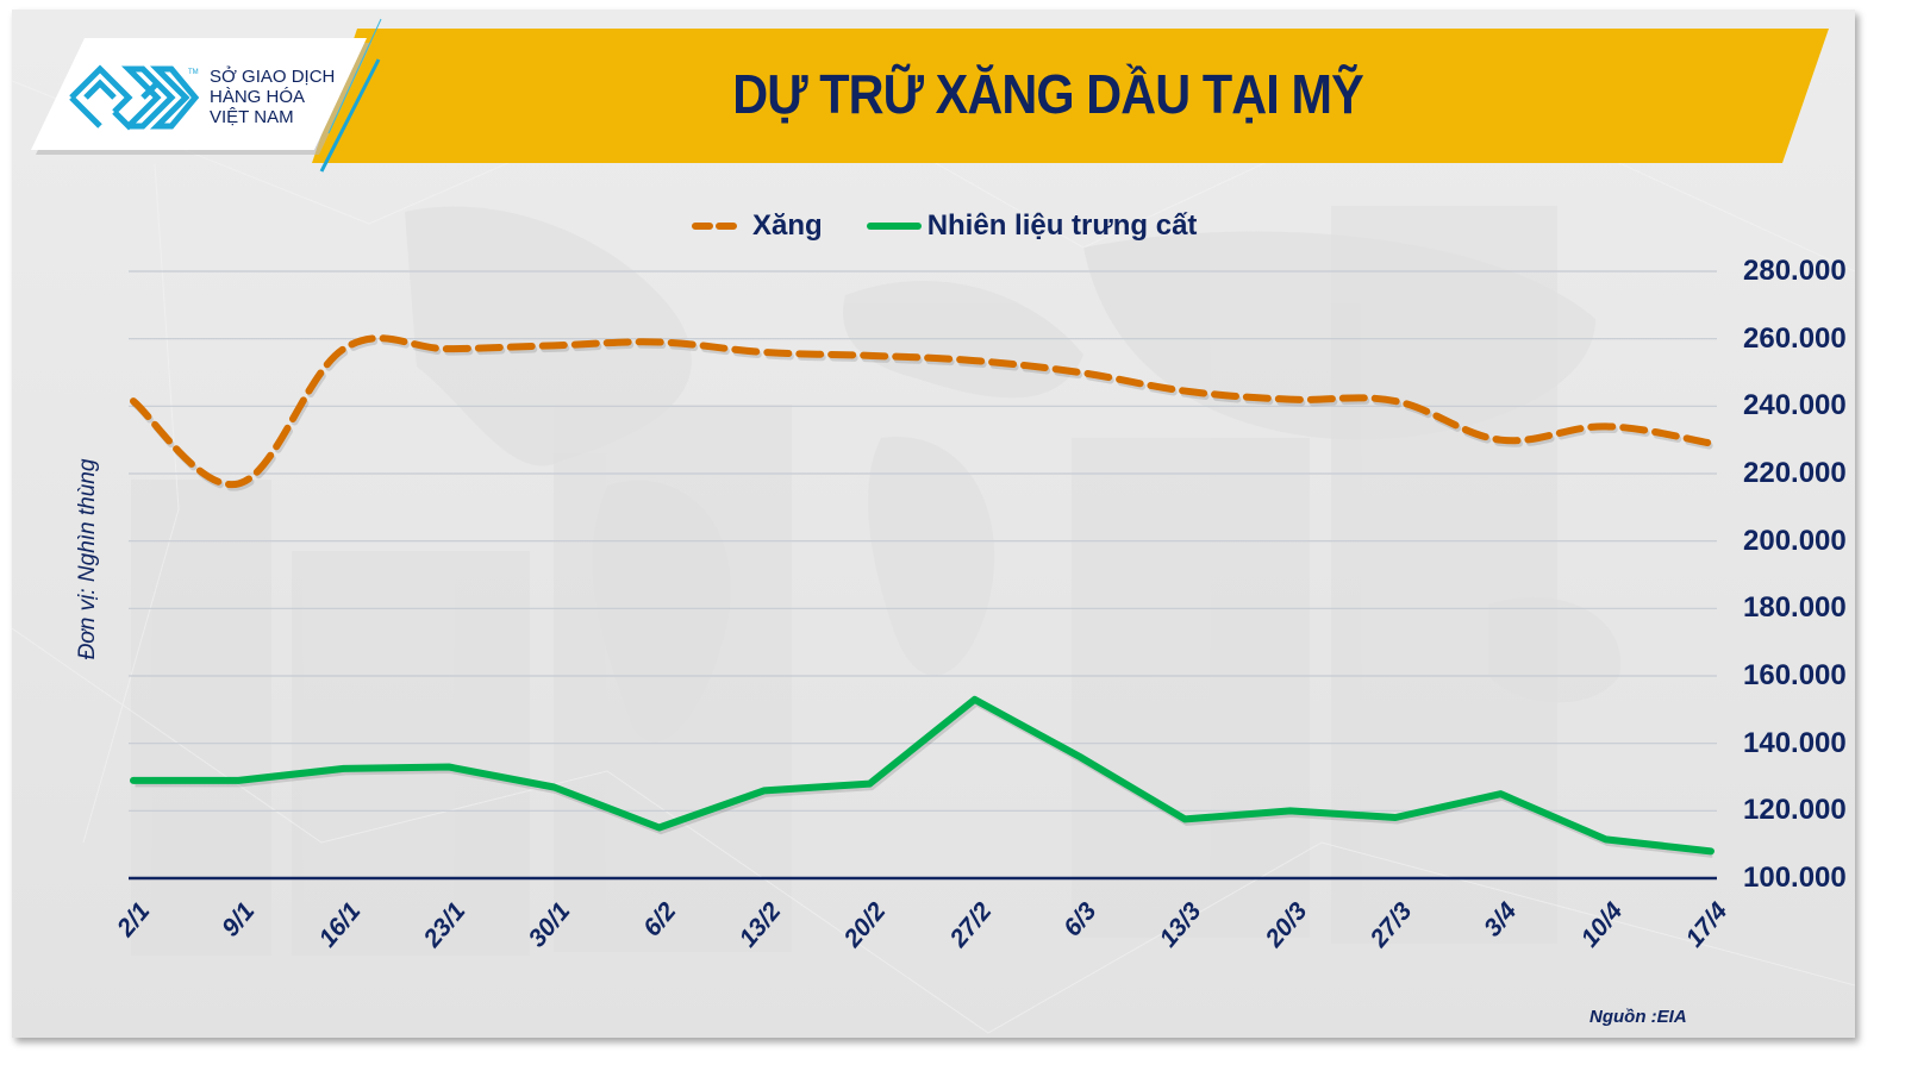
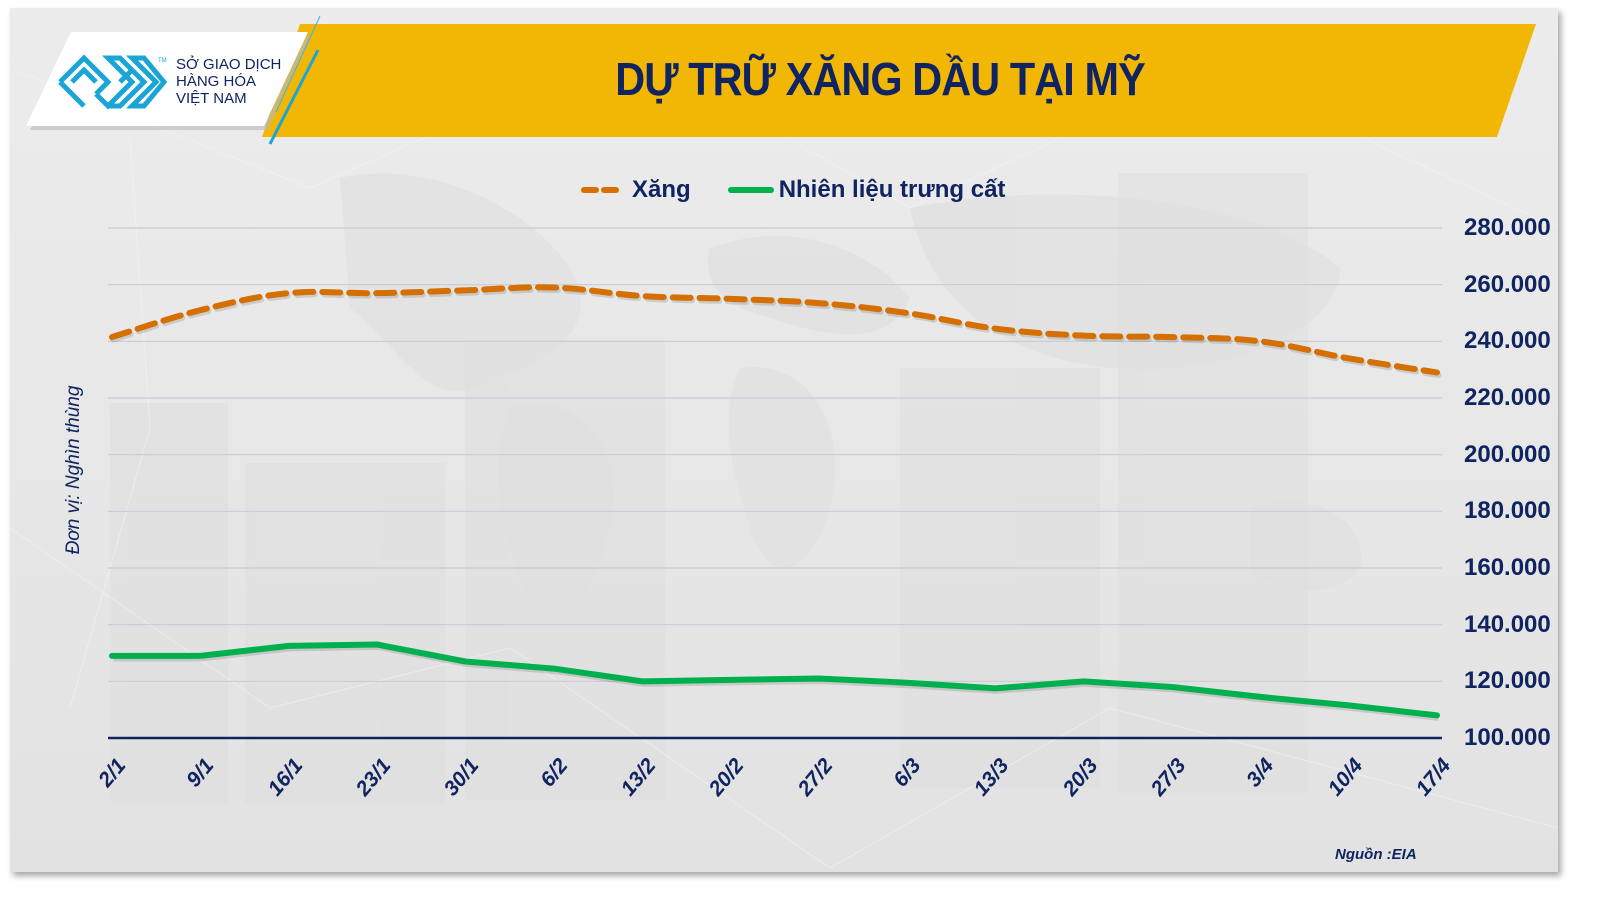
Xăng/9/1: 217000 -> 251000
Nhiên liệu trưng cất/6/2: 115000 -> 124000
Nhiên liệu trưng cất/13/2: 126000 -> 120000
Nhiên liệu trưng cất/20/2: 128000 -> 120000
Nhiên liệu trưng cất/27/2: 153000 -> 121000
Nhiên liệu trưng cất/6/3: 136000 -> 120000
Xăng/3/4: 230000 -> 240000
Nhiên liệu trưng cất/3/4: 125000 -> 114000
